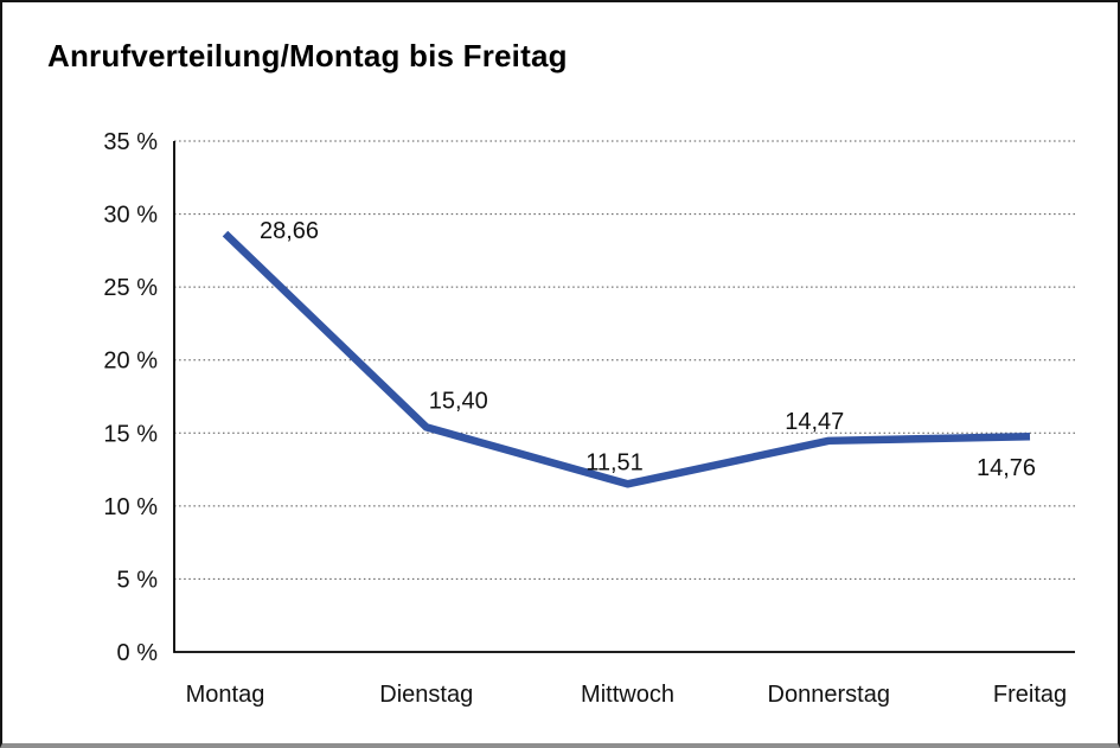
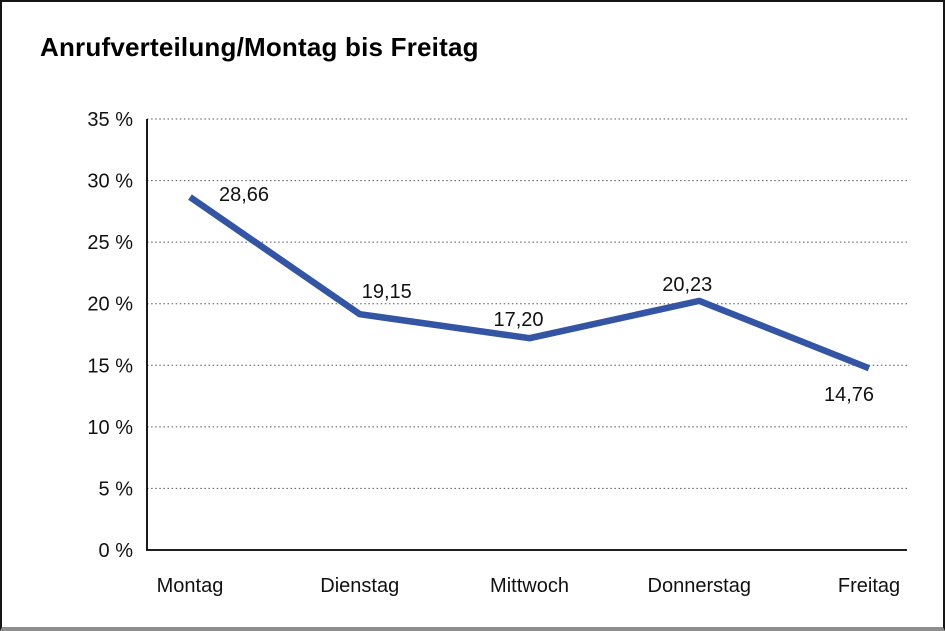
Dienstag: 15,40 -> 19,15
Mittwoch: 11,51 -> 17,20
Donnerstag: 14,47 -> 20,23
